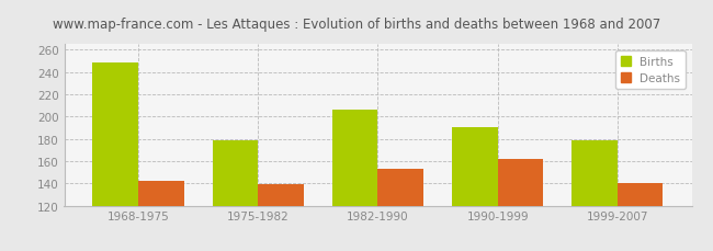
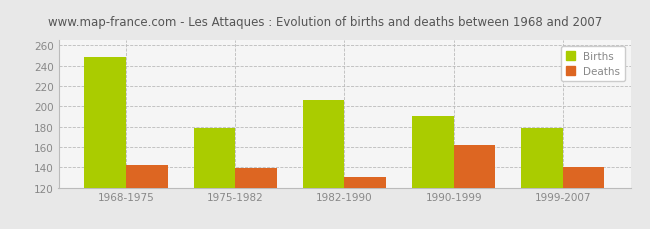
Deaths/1982-1990: 153 -> 130
